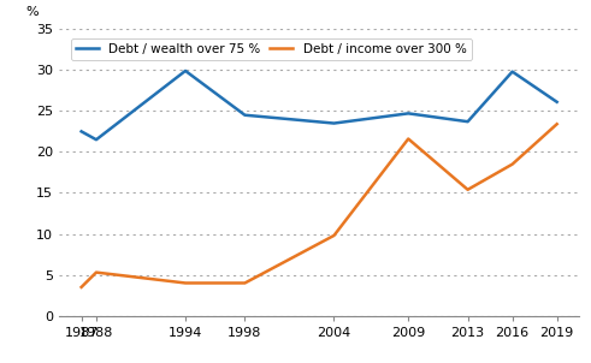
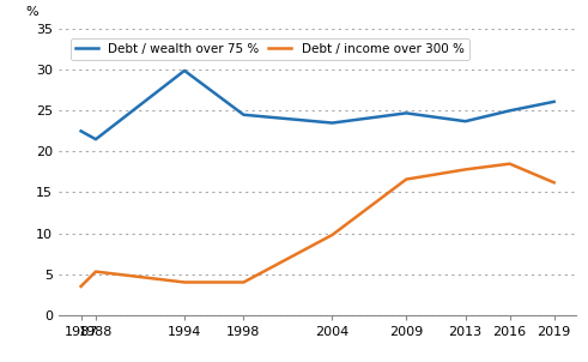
Debt / income over 300 %/2009: 21.6 -> 16.6
Debt / income over 300 %/2013: 15.4 -> 17.8
Debt / wealth over 75 %/2016: 29.8 -> 25.0
Debt / income over 300 %/2019: 23.4 -> 16.2
